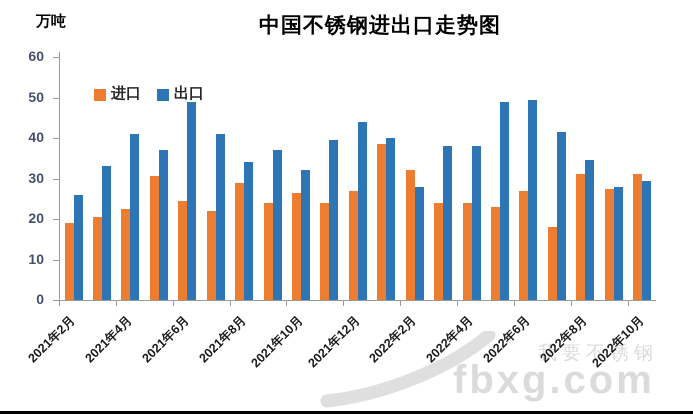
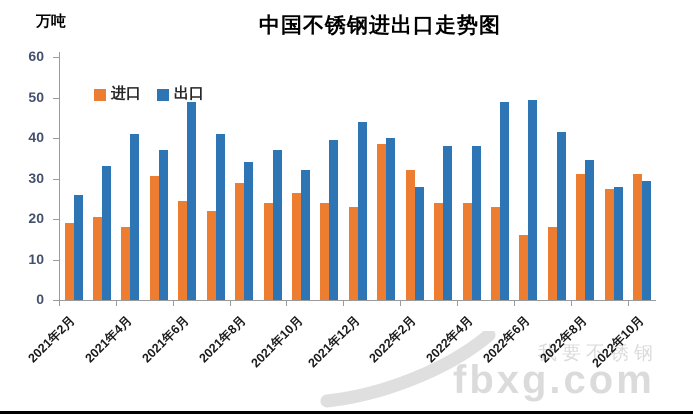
进口/2021年4月: 22 -> 18
进口/2021年12月: 27 -> 23
进口/2022年6月: 27 -> 16
